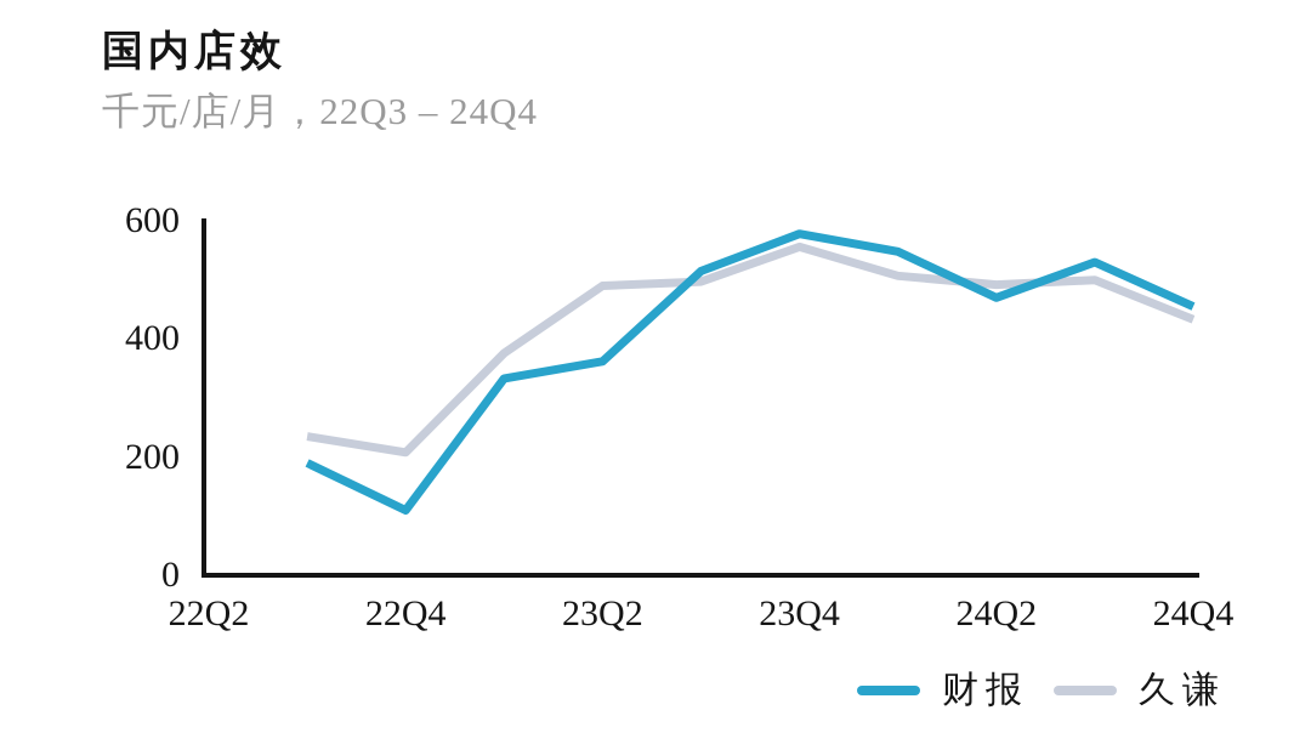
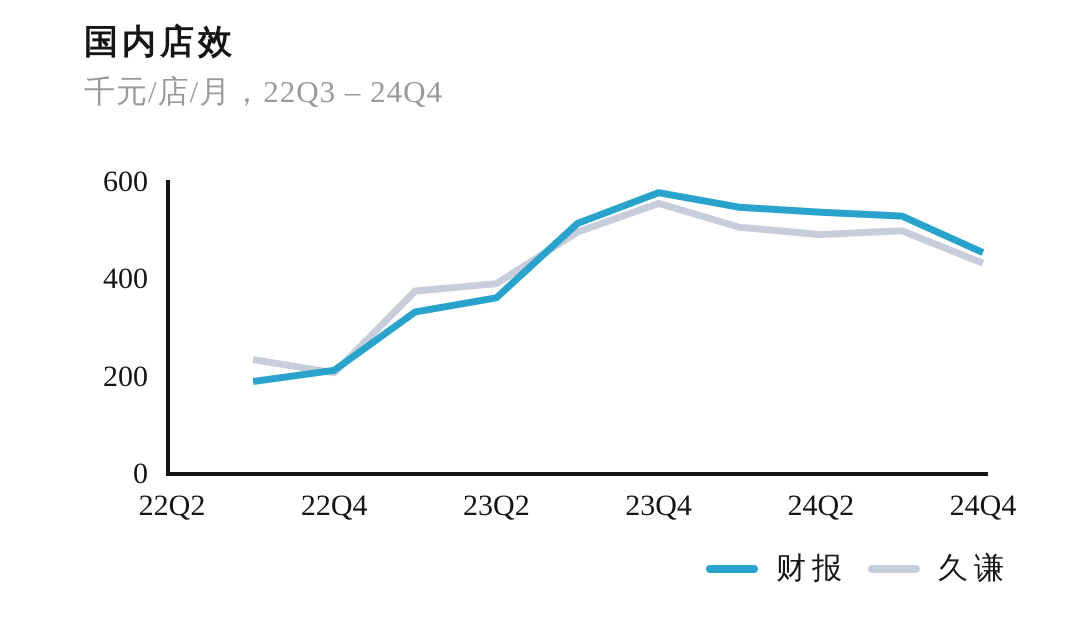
财报/22Q4: 110 -> 210
久谦/23Q2: 490 -> 390
财报/24Q2: 470 -> 540
